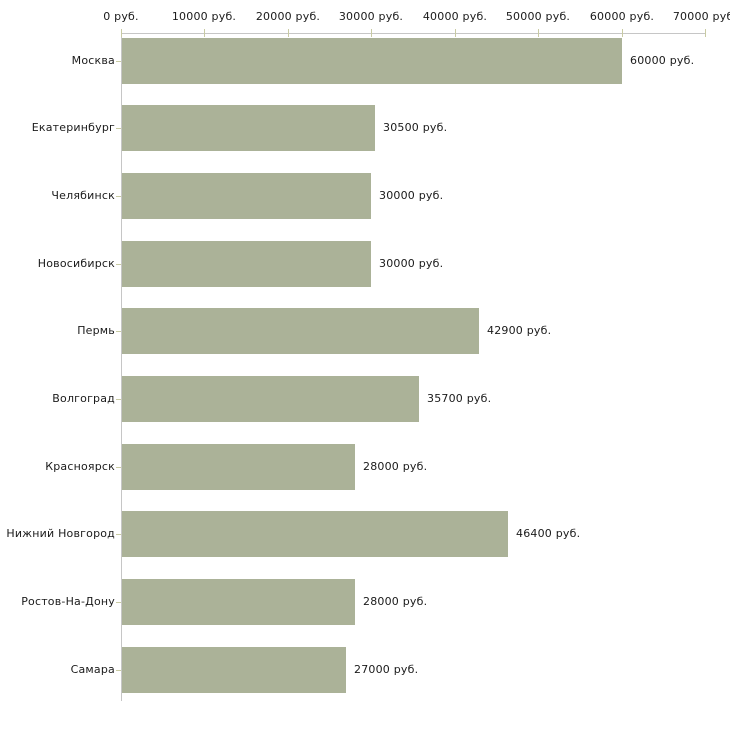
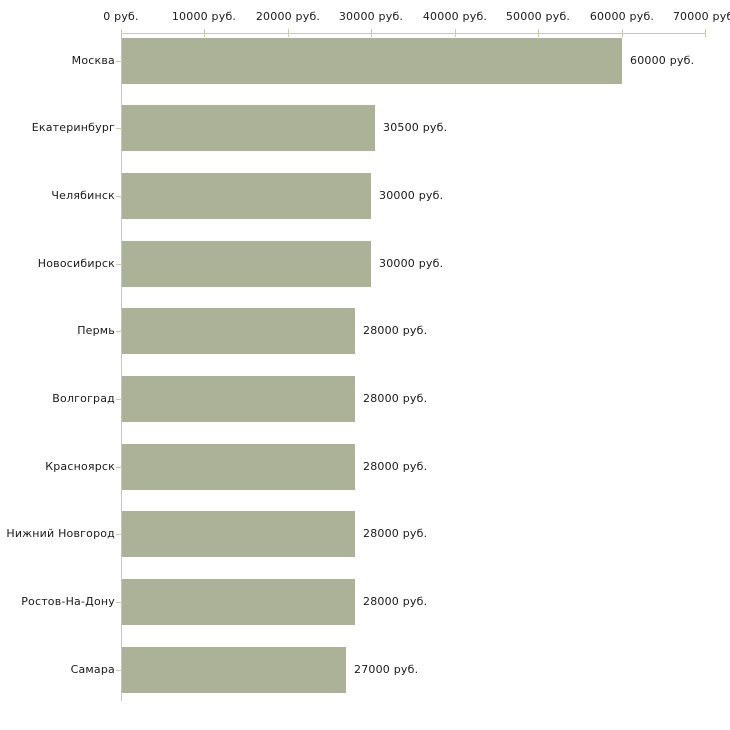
Пермь: 42900 -> 28000
Волгоград: 35700 -> 28000
Нижний Новгород: 46400 -> 28000
